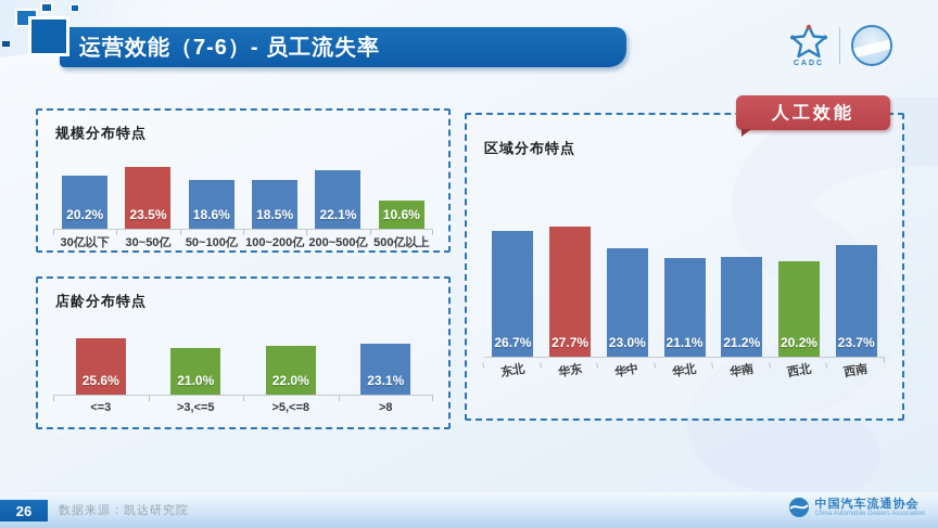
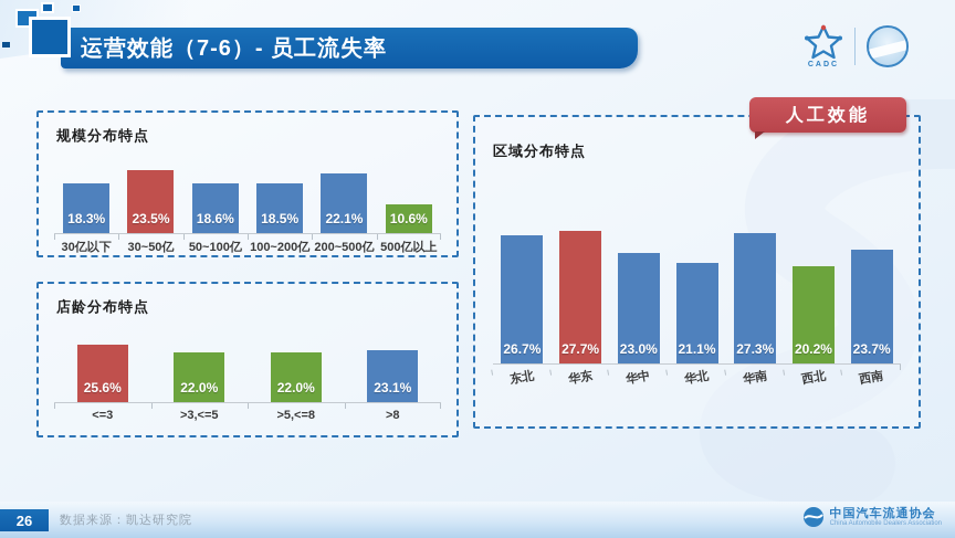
规模分布特点/30亿以下: 20.2% -> 18.3%
店龄分布特点/>3,<=5: 21.0% -> 22.0%
区域分布特点/华南: 21.2% -> 27.3%
